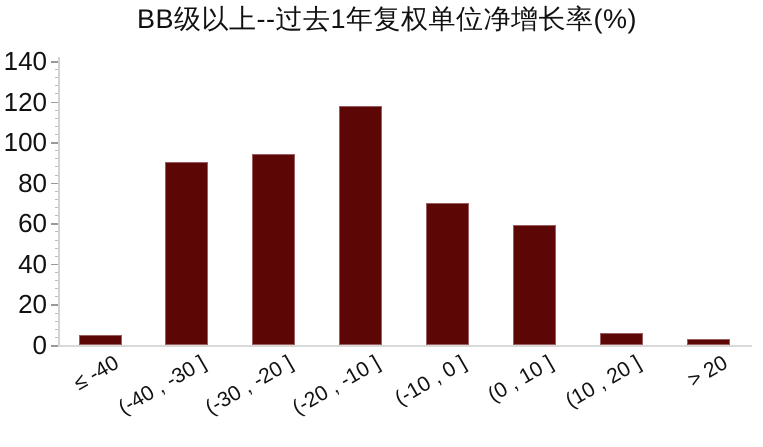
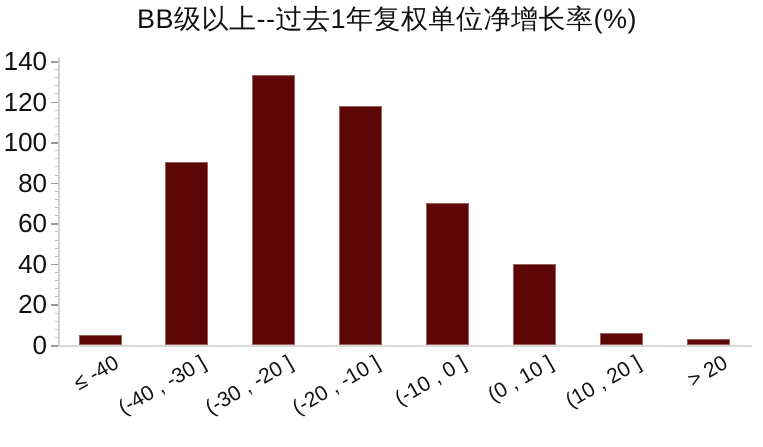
(-30 , -20 ]: 94 -> 133
(0 , 10 ]: 59 -> 40
